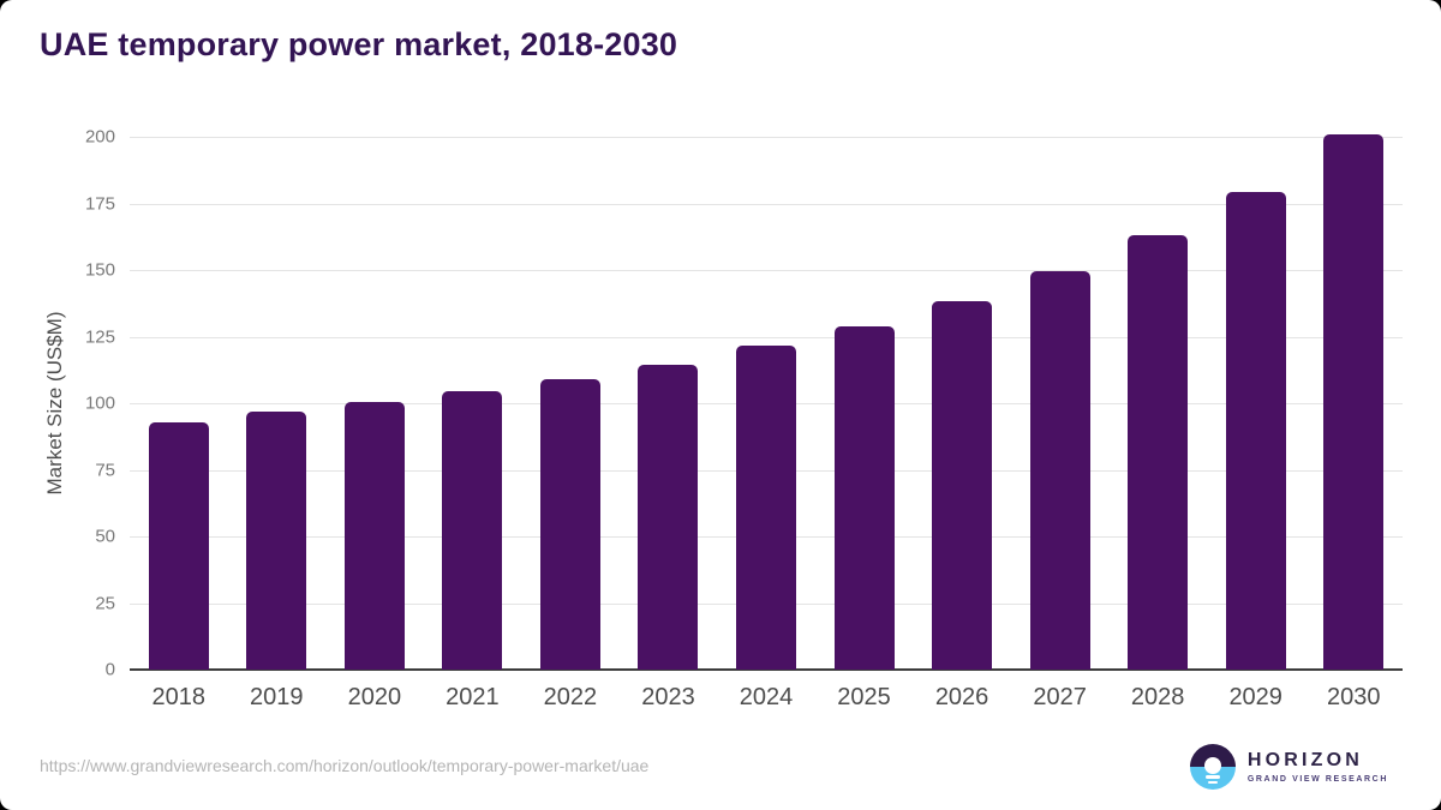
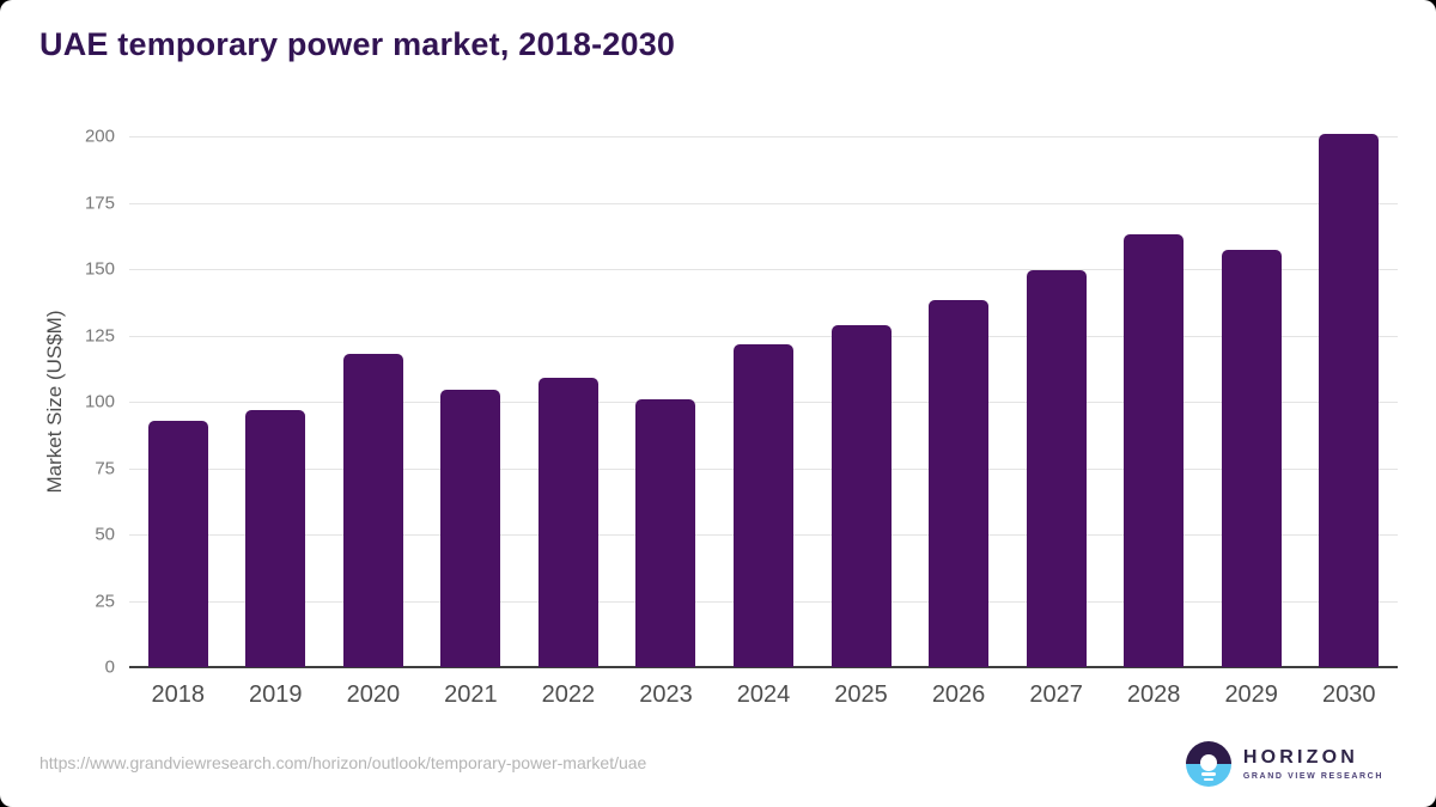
2020: 100 -> 118
2023: 114 -> 101
2029: 180 -> 157
